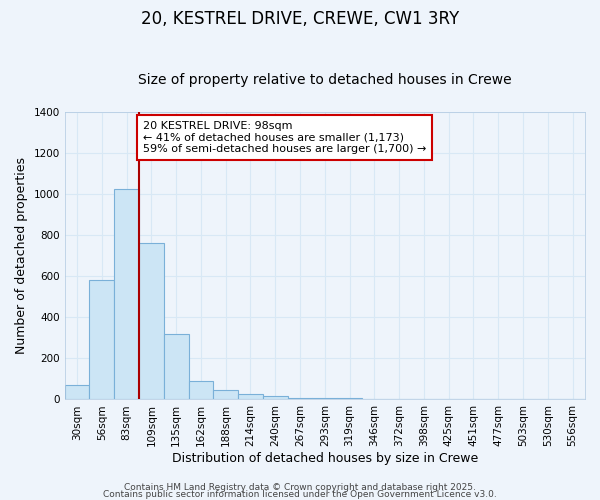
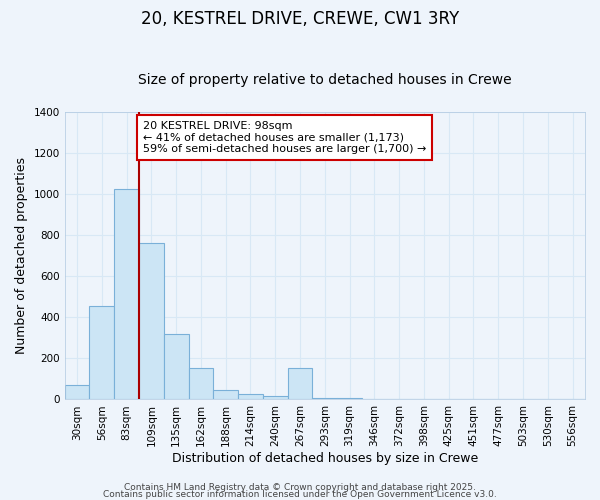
56sqm: 580 -> 455
162sqm: 90 -> 155
267sqm: 5 -> 155
